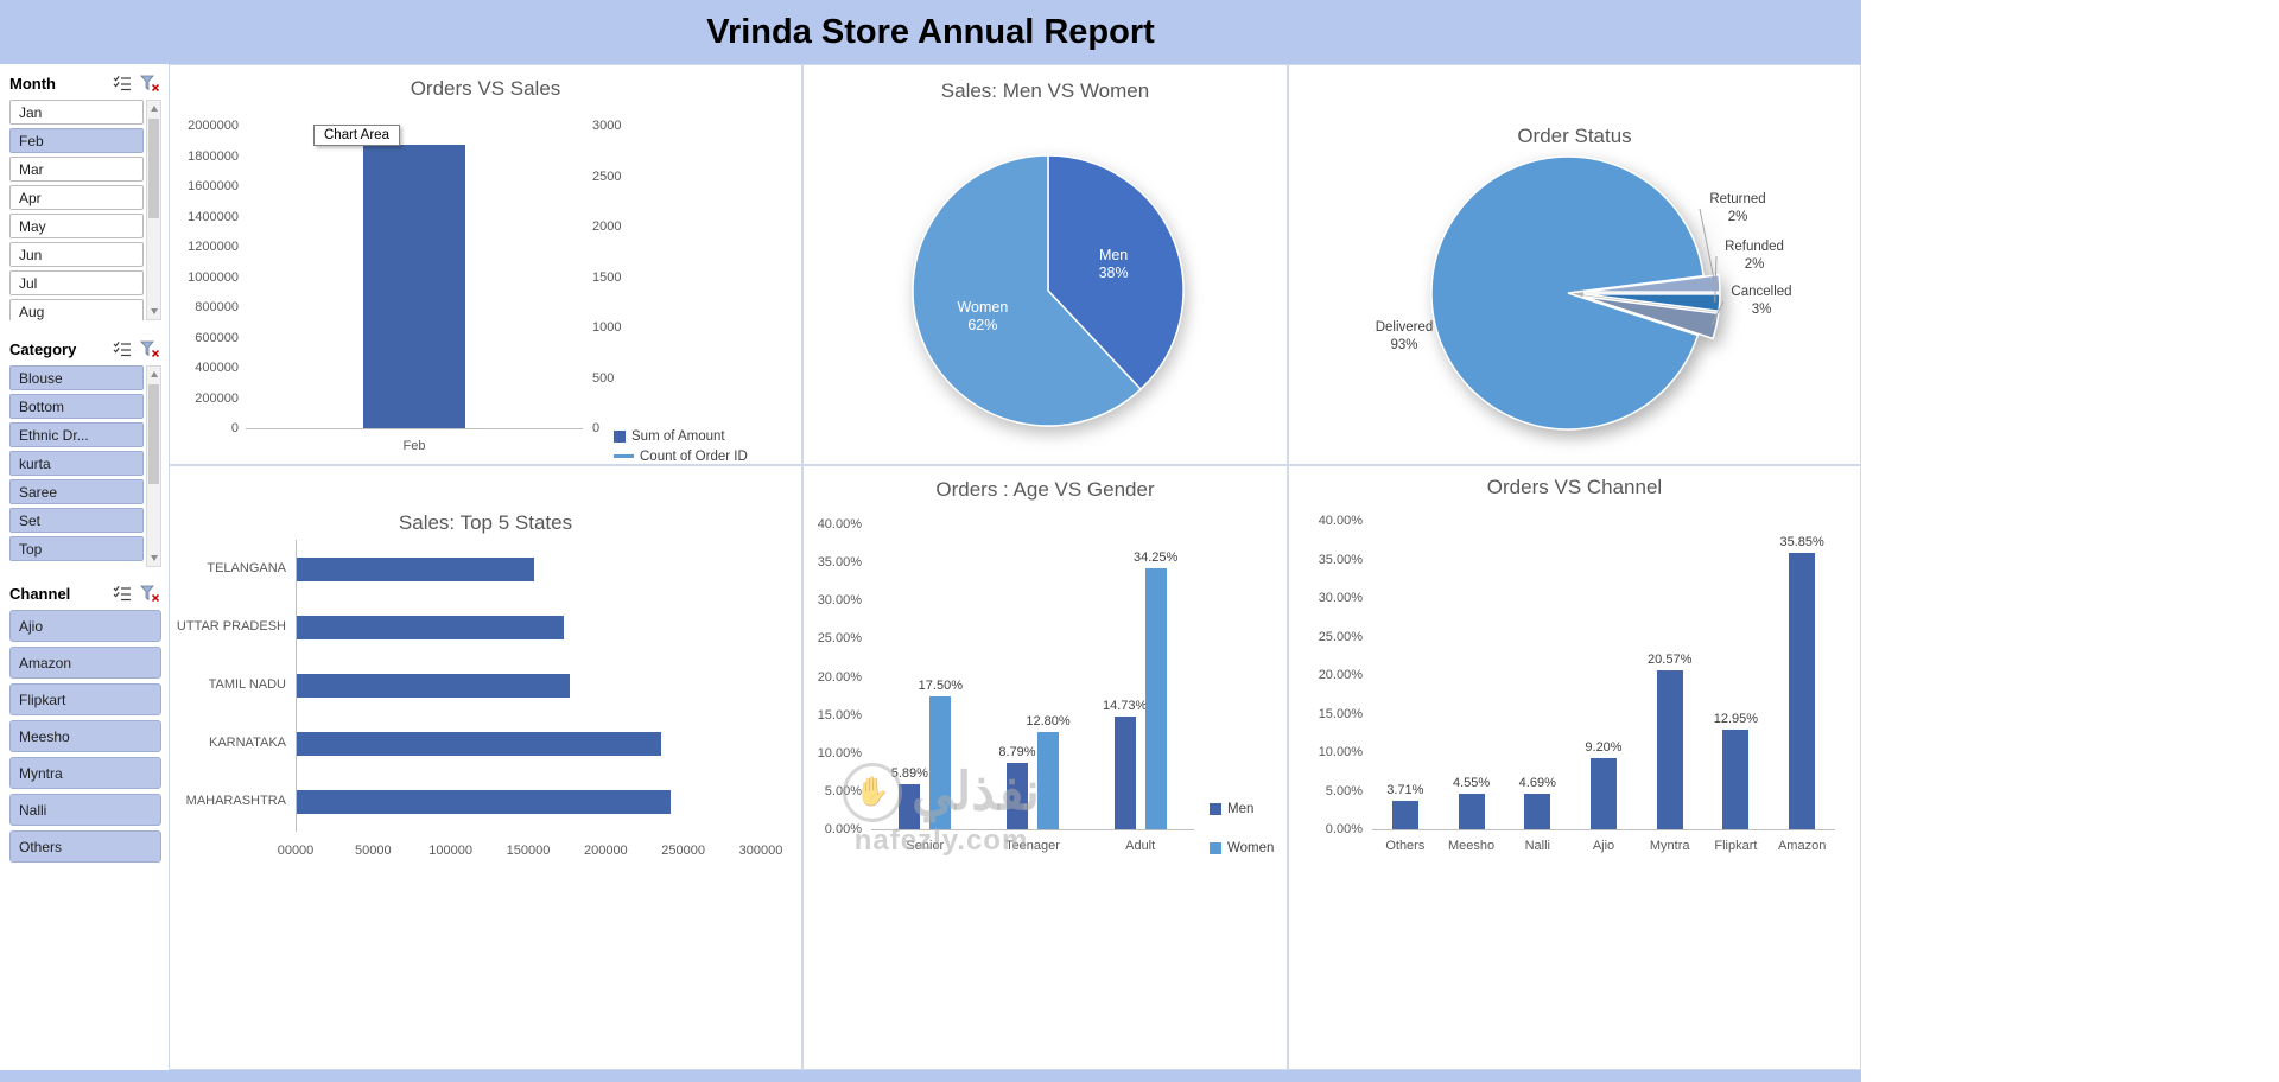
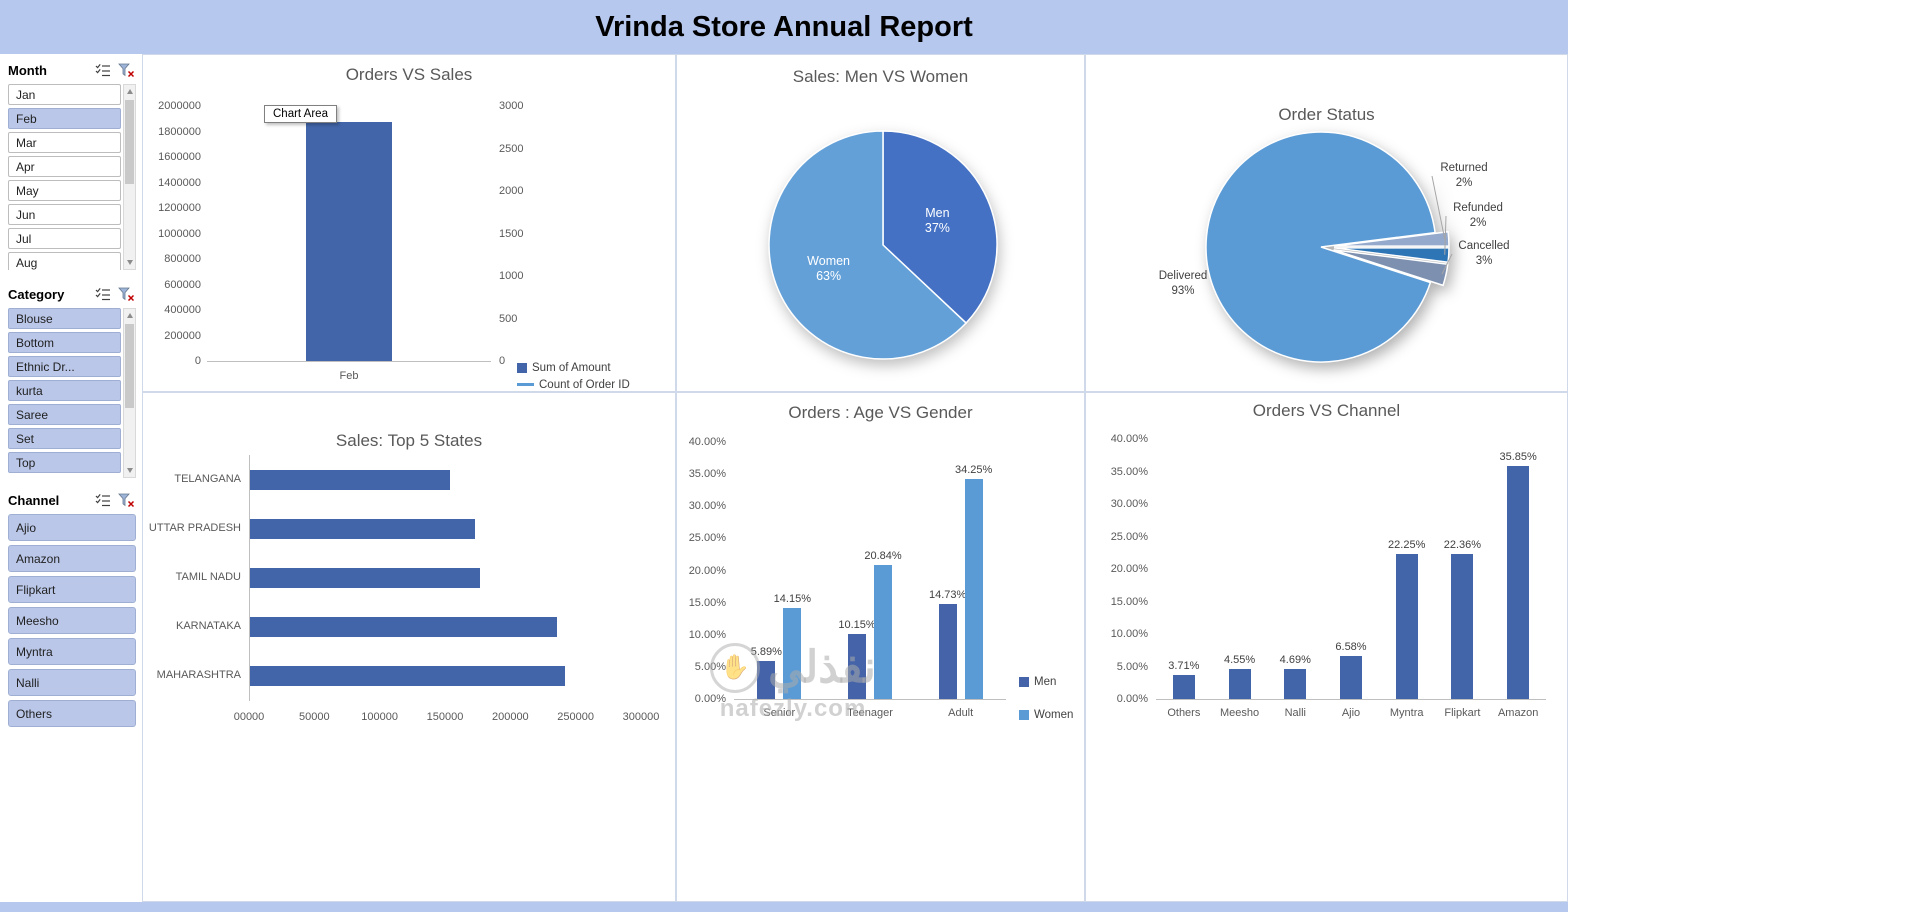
Sales: Men VS Women/Men: 38% -> 37%
Sales: Men VS Women/Women: 62% -> 63%
Orders : Age VS Gender/Women/Senior: 17.50% -> 14.15%
Orders : Age VS Gender/Men/Teenager: 8.79% -> 10.15%
Orders : Age VS Gender/Women/Teenager: 12.80% -> 20.84%
Orders VS Channel/Ajio: 9.20% -> 6.58%
Orders VS Channel/Myntra: 20.57% -> 22.25%
Orders VS Channel/Flipkart: 12.95% -> 22.36%
